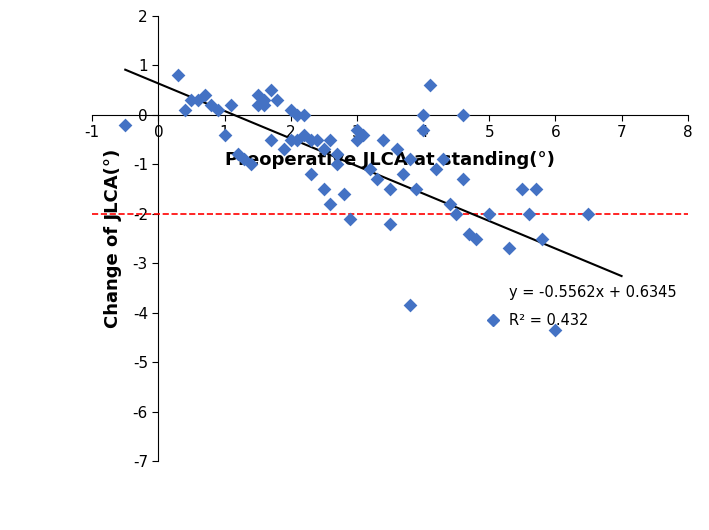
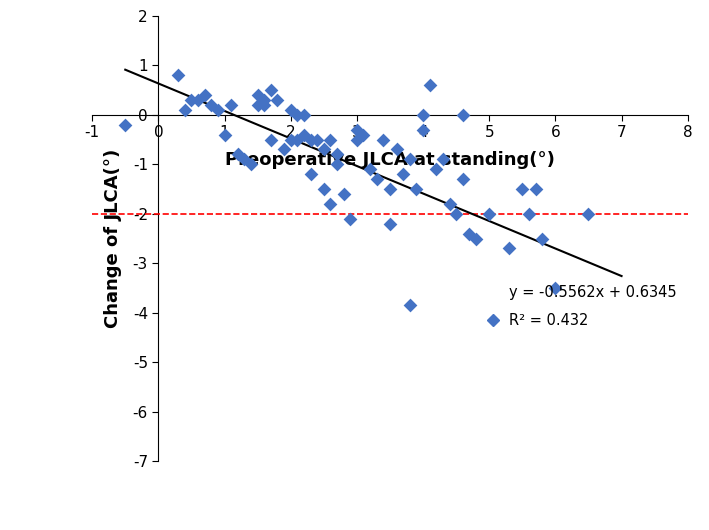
6: -4.35 -> -3.50
